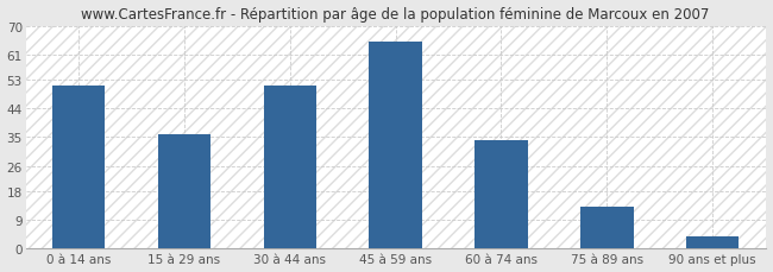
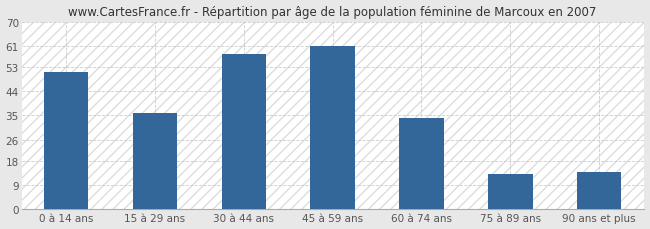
30 à 44 ans: 51 -> 58
45 à 59 ans: 65 -> 61
90 ans et plus: 4 -> 14
